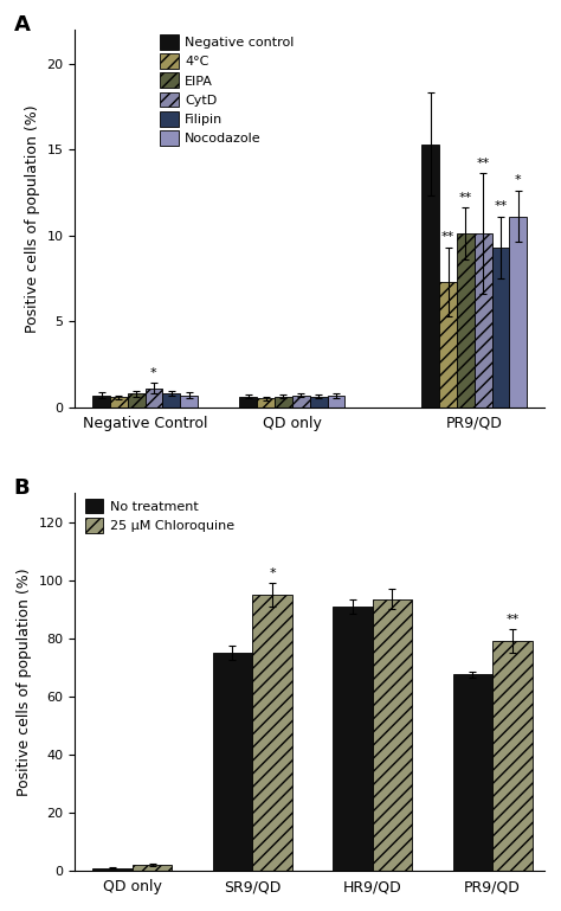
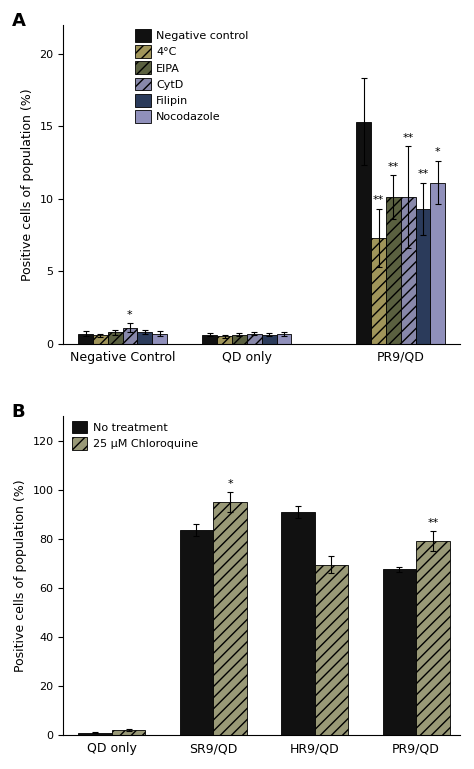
No treatment/SR9/QD: 75.0 -> 83.5
25 μM Chloroquine/HR9/QD: 93.5 -> 69.5
